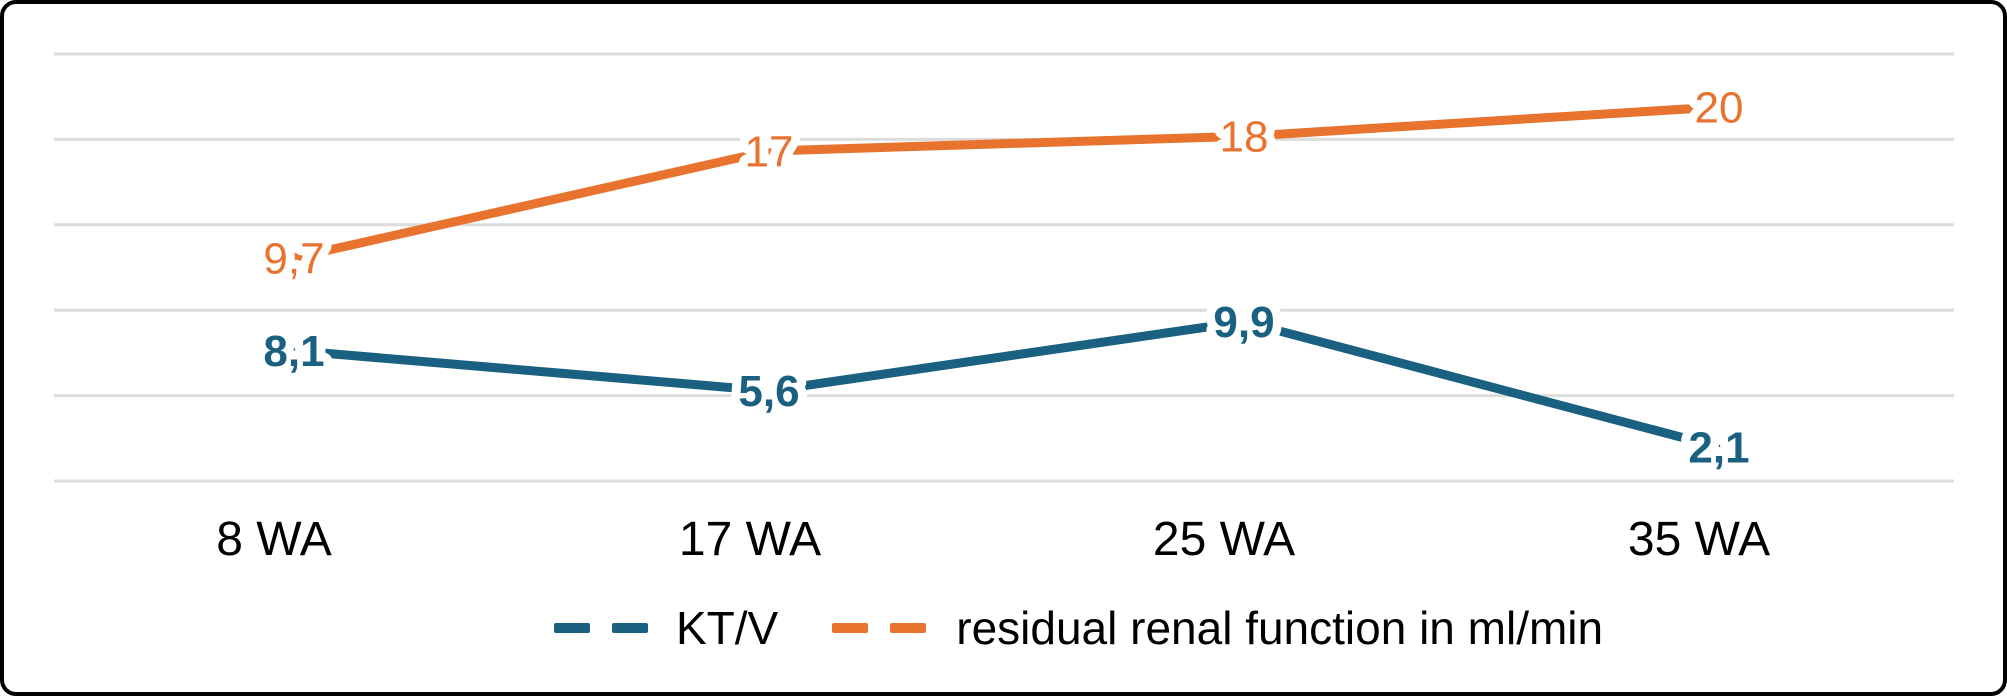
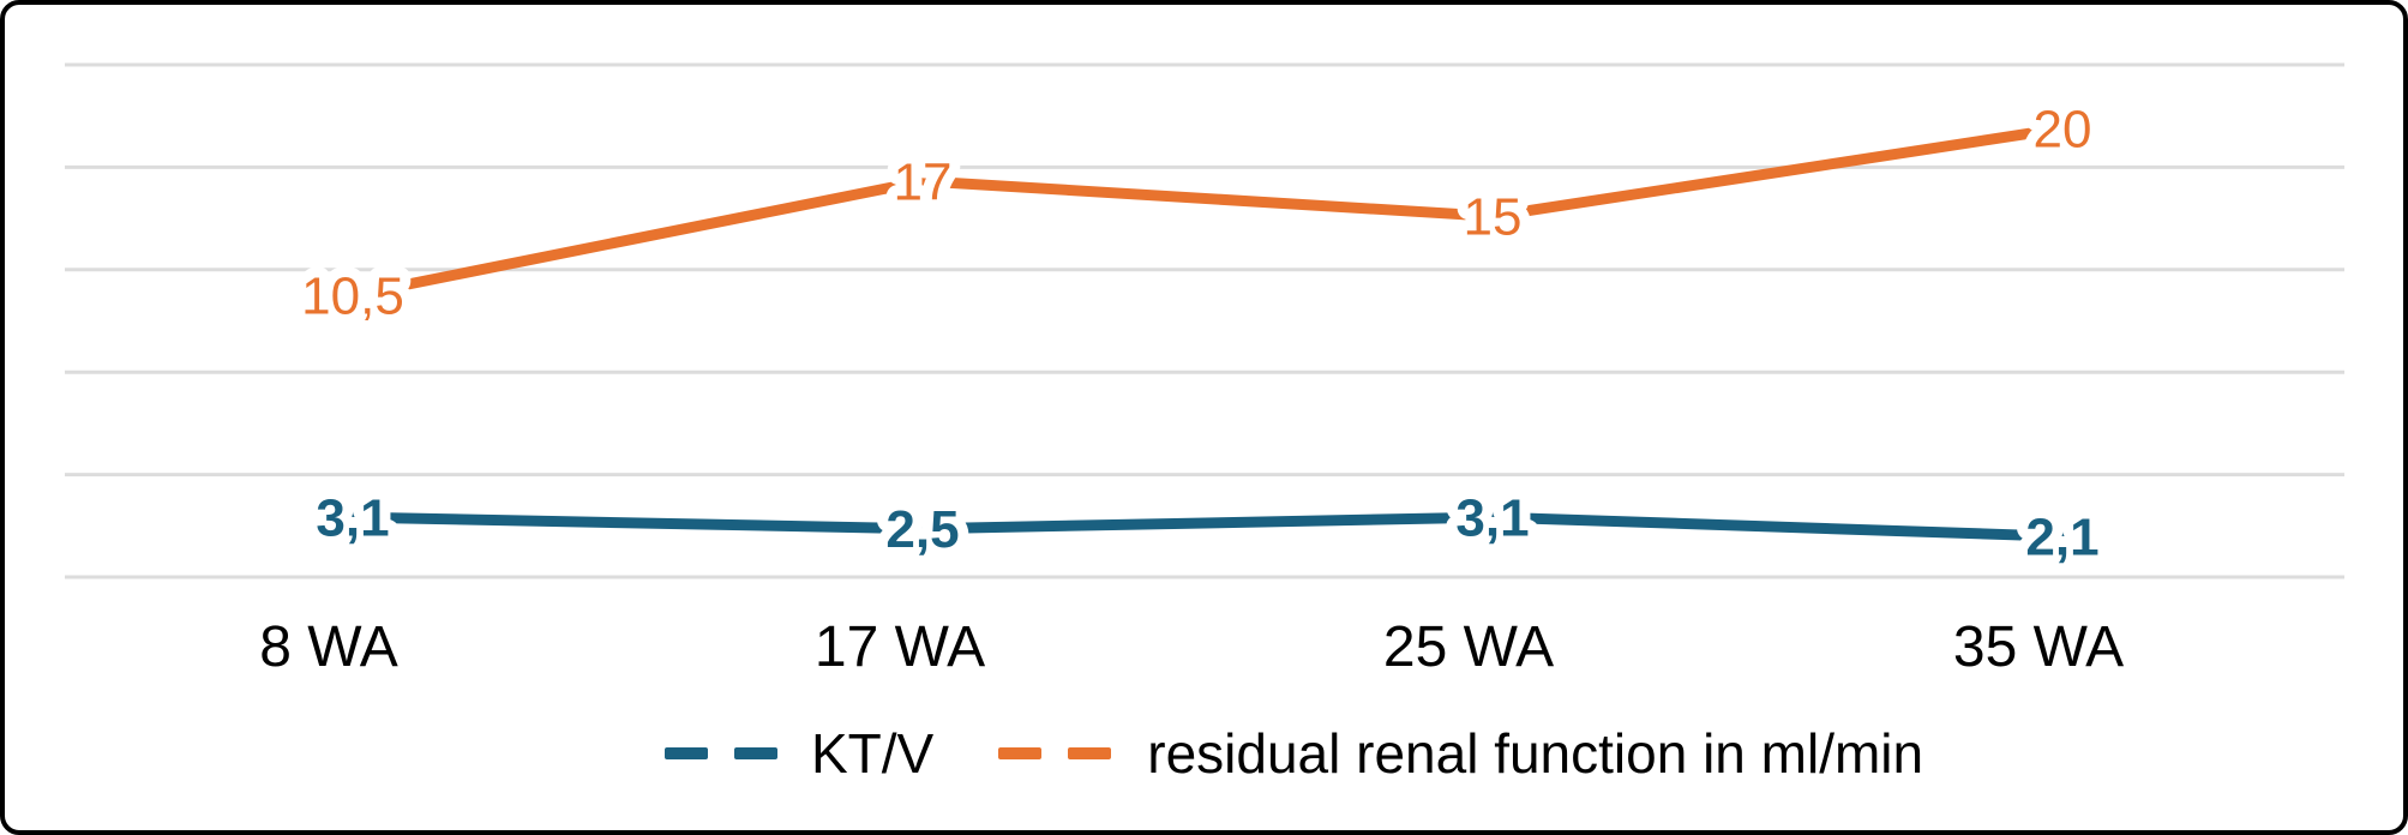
KT/V/8 WA: 8,1 -> 3,1
residual renal function in ml/min/8 WA: 9,7 -> 10,5
KT/V/17 WA: 5,6 -> 2,5
KT/V/25 WA: 9,9 -> 3,1
residual renal function in ml/min/25 WA: 18 -> 15
